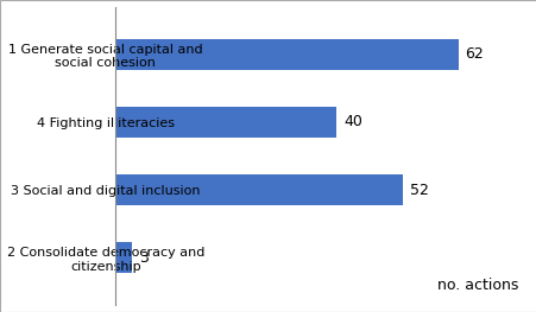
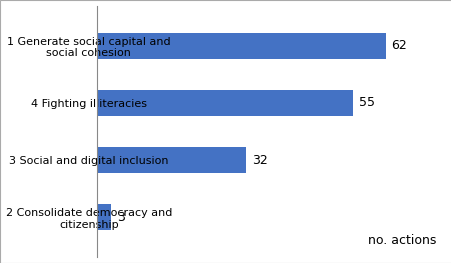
4 Fighting illiteracies: 40 -> 55
3 Social and digital inclusion: 52 -> 32
